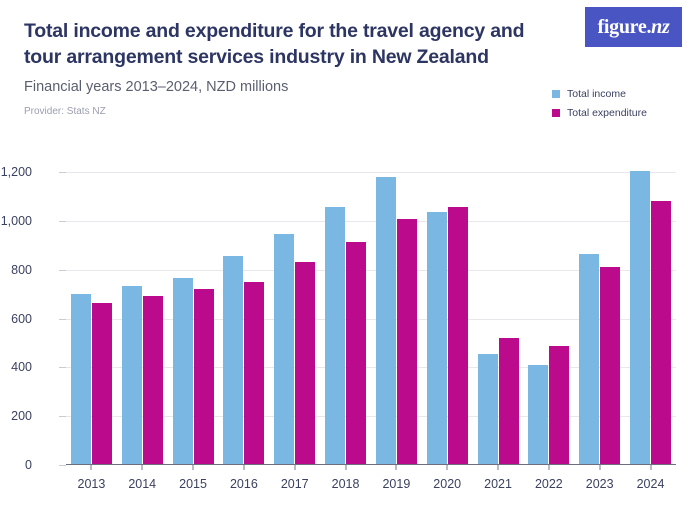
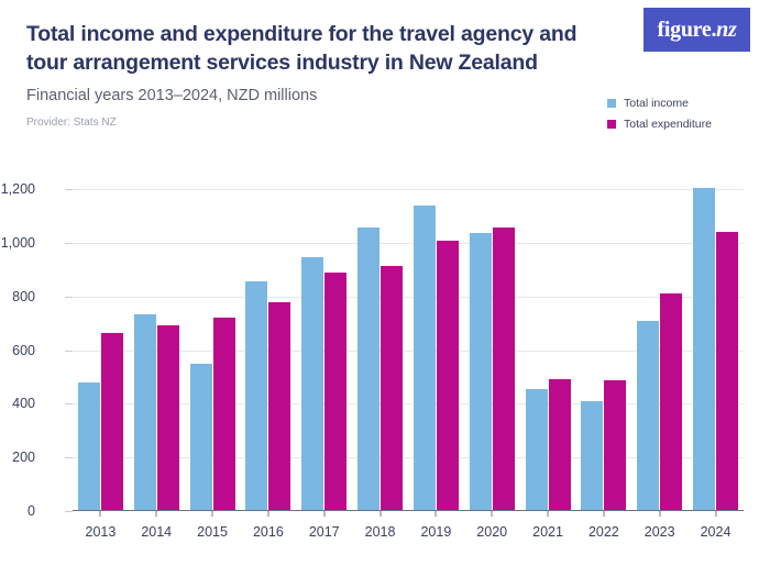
Total income/2013: 700 -> 480
Total income/2015: 760 -> 550
Total expenditure/2016: 750 -> 780
Total expenditure/2017: 830 -> 890
Total income/2019: 1180 -> 1140
Total expenditure/2021: 520 -> 490
Total income/2023: 860 -> 710
Total expenditure/2024: 1080 -> 1040
